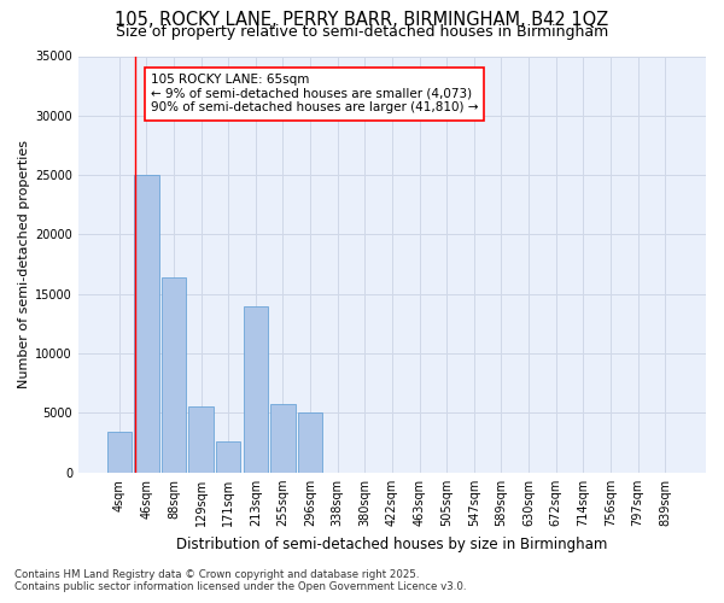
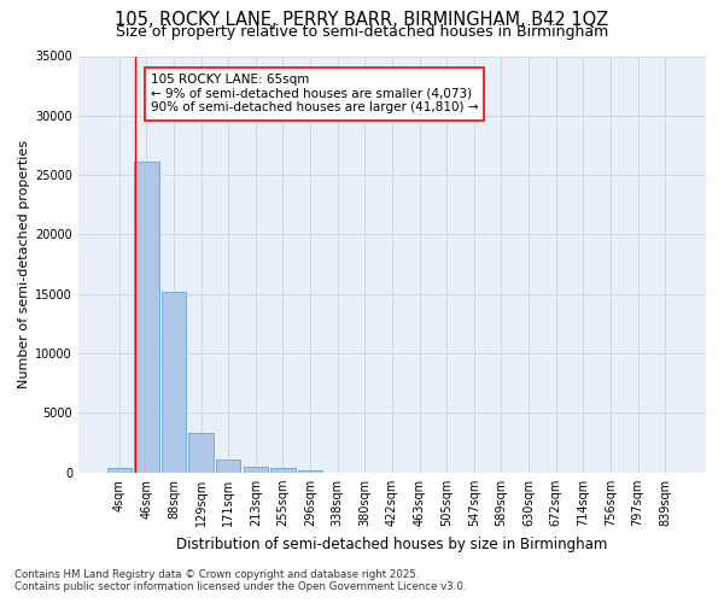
4sqm: 3400 -> 400
46sqm: 25000 -> 26100
88sqm: 16400 -> 15200
129sqm: 5600 -> 3400
171sqm: 2600 -> 1100
213sqm: 14000 -> 500
255sqm: 5800 -> 400
296sqm: 5000 -> 200
